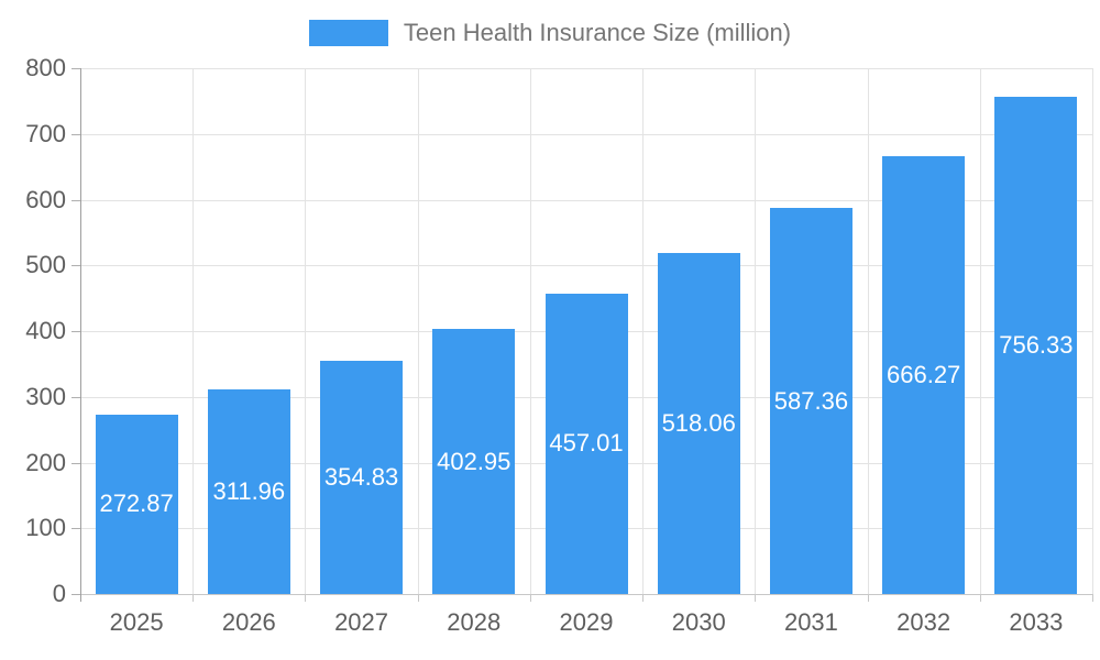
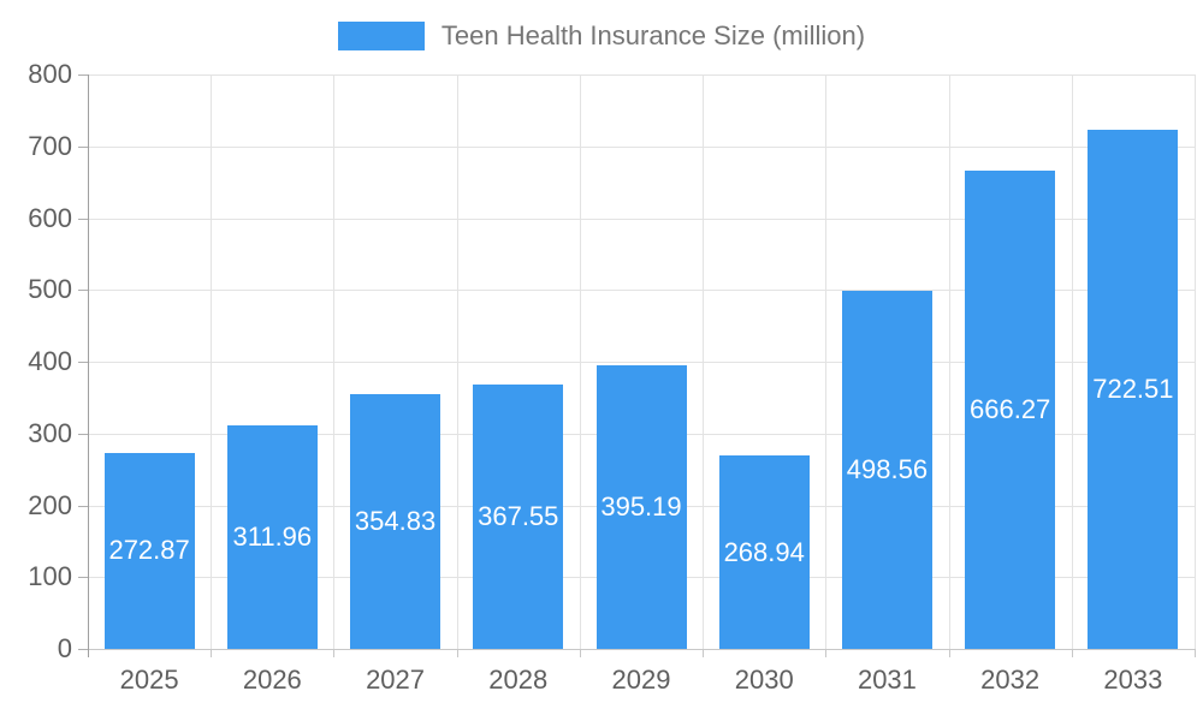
2028: 402.95 -> 367.55
2029: 457.01 -> 395.19
2030: 518.06 -> 268.94
2031: 587.36 -> 498.56
2033: 756.33 -> 722.51
